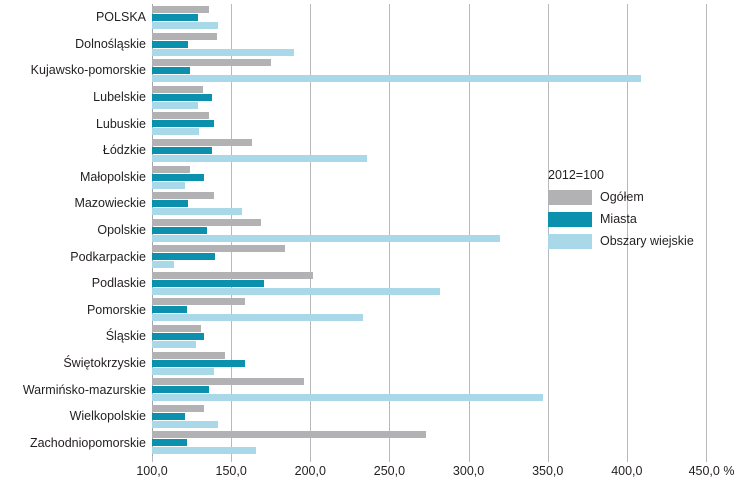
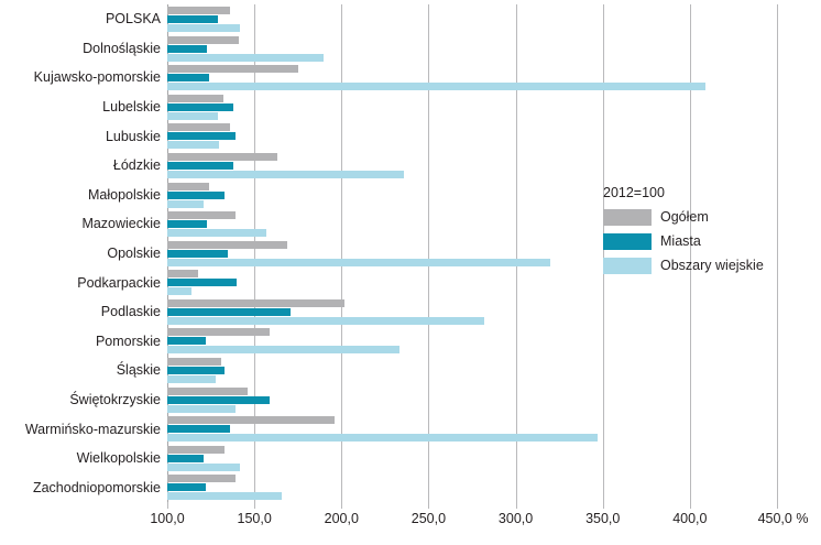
Ogółem/Podkarpackie: 184% -> 118%
Ogółem/Zachodniopomorskie: 273% -> 139%
